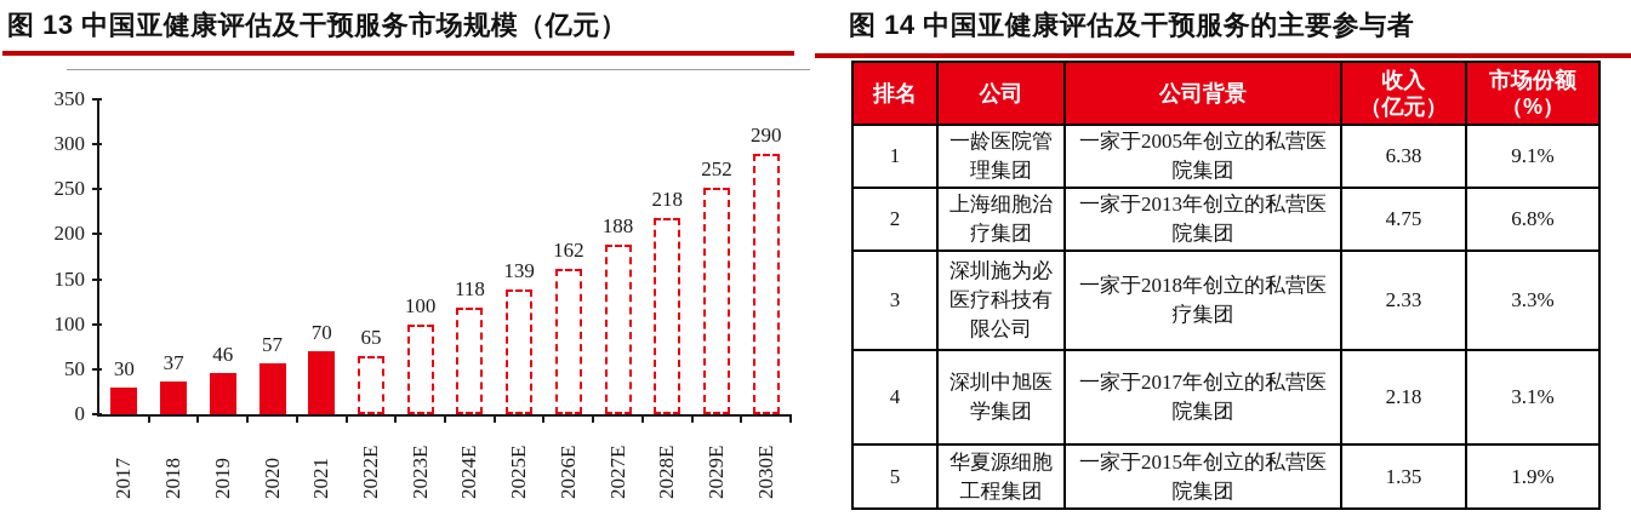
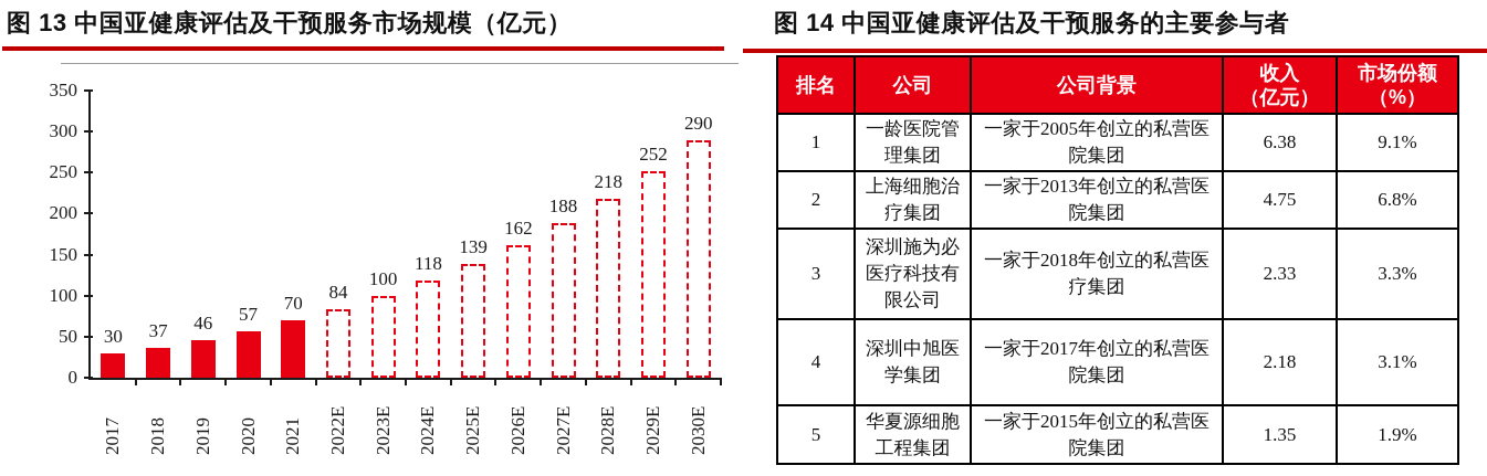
2022E: 65 -> 84
